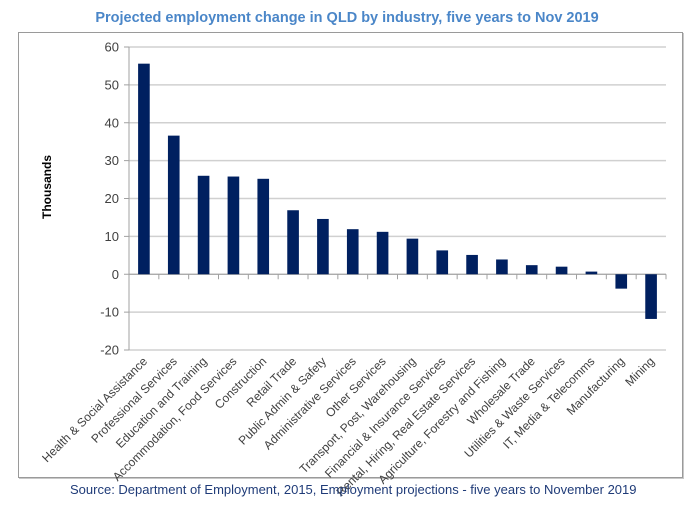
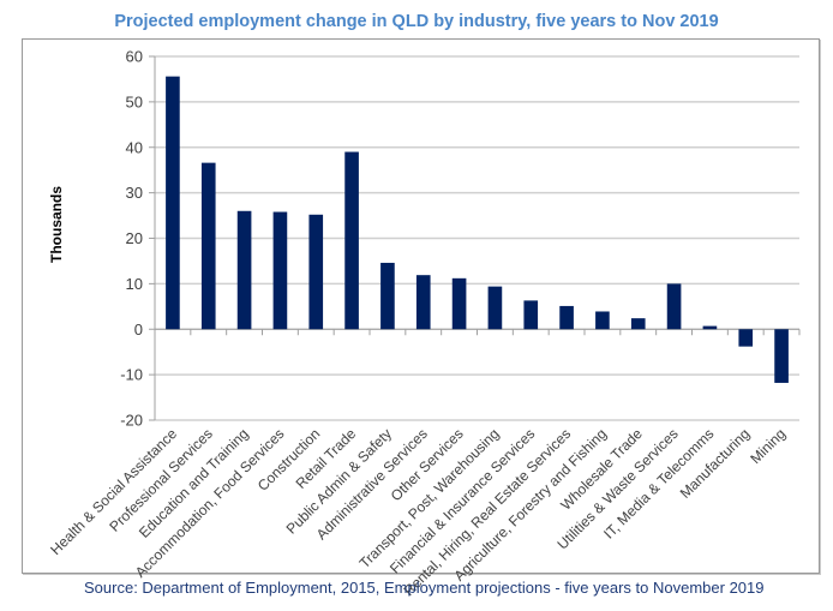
Retail Trade: 17 -> 39
Utilities & Waste Services: 2 -> 10
